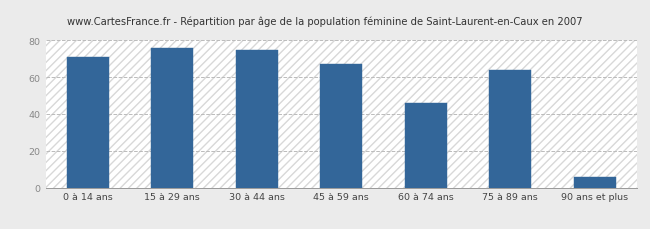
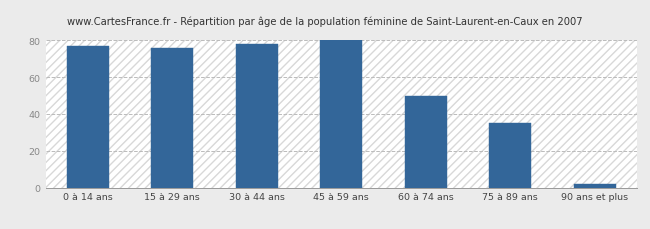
0 à 14 ans: 71 -> 77
30 à 44 ans: 75 -> 78
45 à 59 ans: 67 -> 80
60 à 74 ans: 46 -> 50
75 à 89 ans: 64 -> 35
90 ans et plus: 6 -> 2
